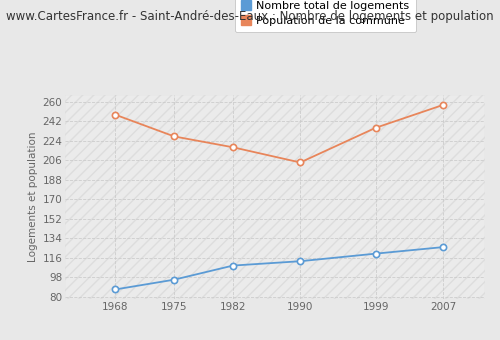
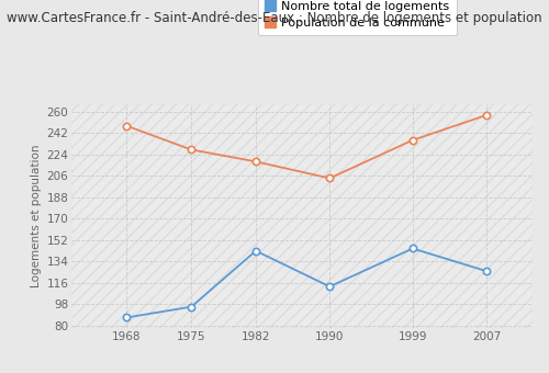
Nombre total de logements/1982: 109 -> 143
Nombre total de logements/1999: 120 -> 145
